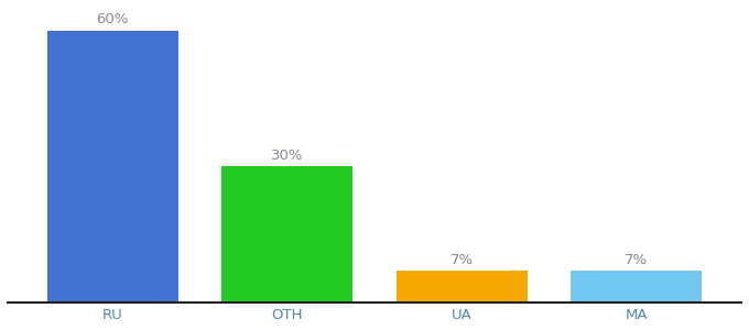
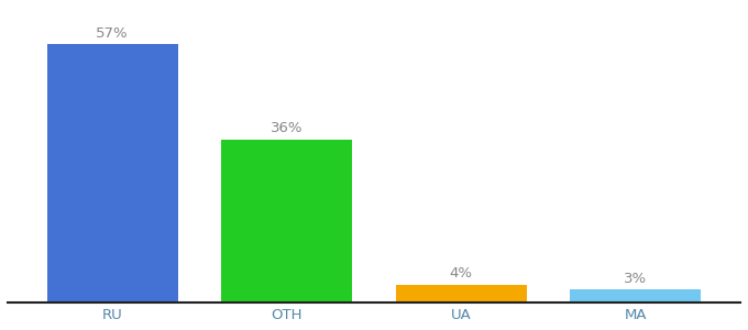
RU: 60% -> 57%
OTH: 30% -> 36%
UA: 7% -> 4%
MA: 7% -> 3%
